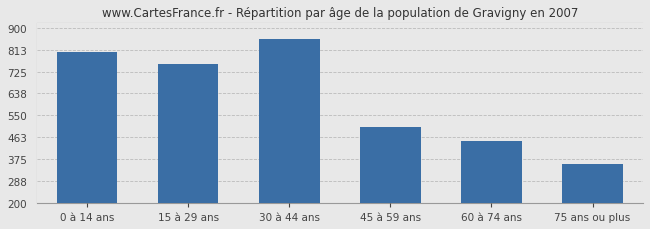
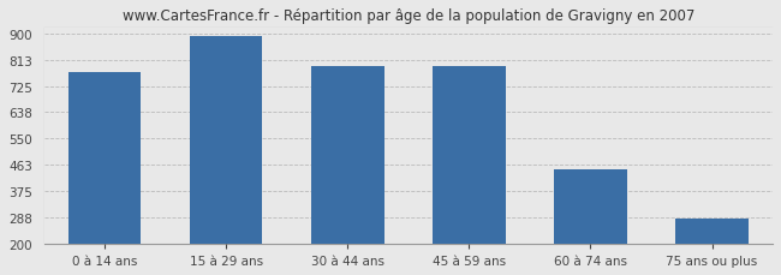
0 à 14 ans: 805 -> 770
15 à 29 ans: 755 -> 893
30 à 44 ans: 855 -> 790
45 à 59 ans: 505 -> 790
75 ans ou plus: 355 -> 283
